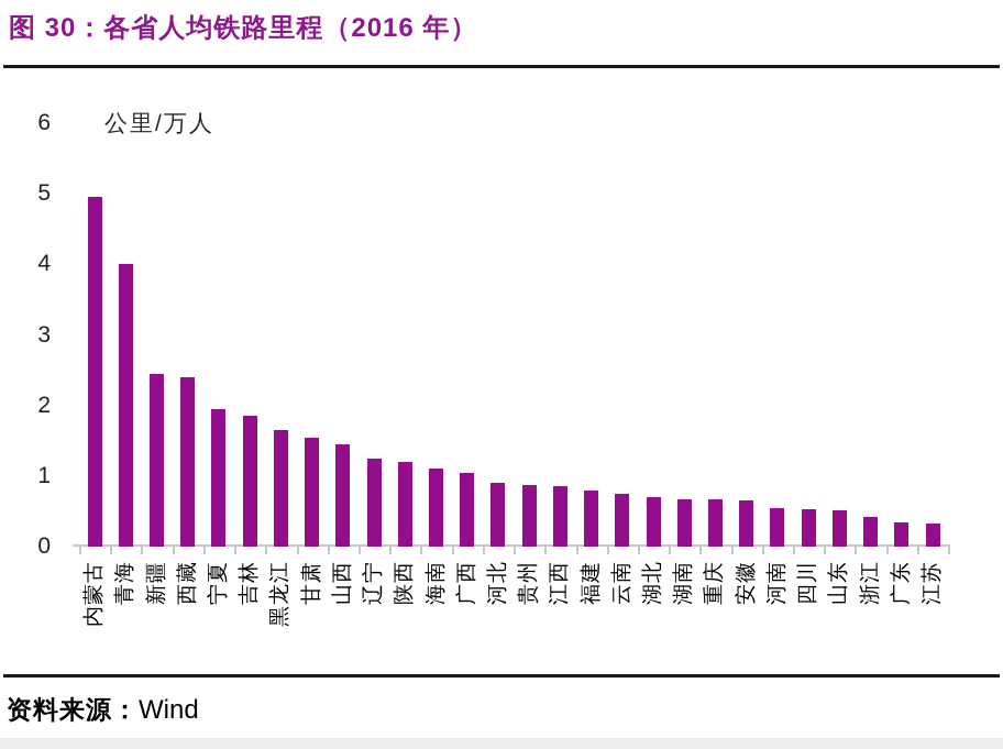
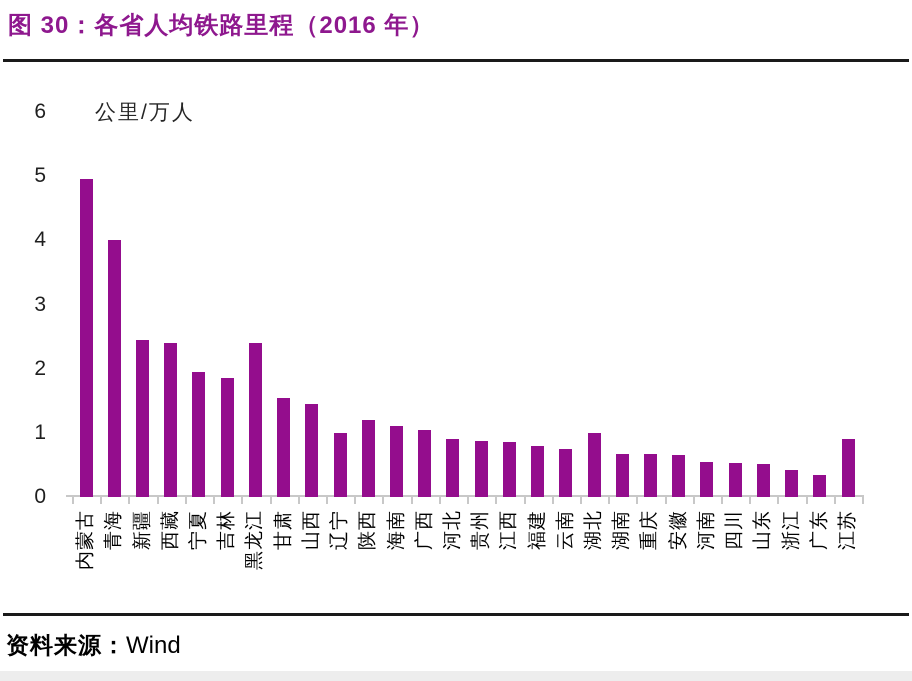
黑龙江: 1.6 -> 2.4
辽宁: 1.2 -> 1.0
湖北: 0.7 -> 1.0
江苏: 0.3 -> 0.9
